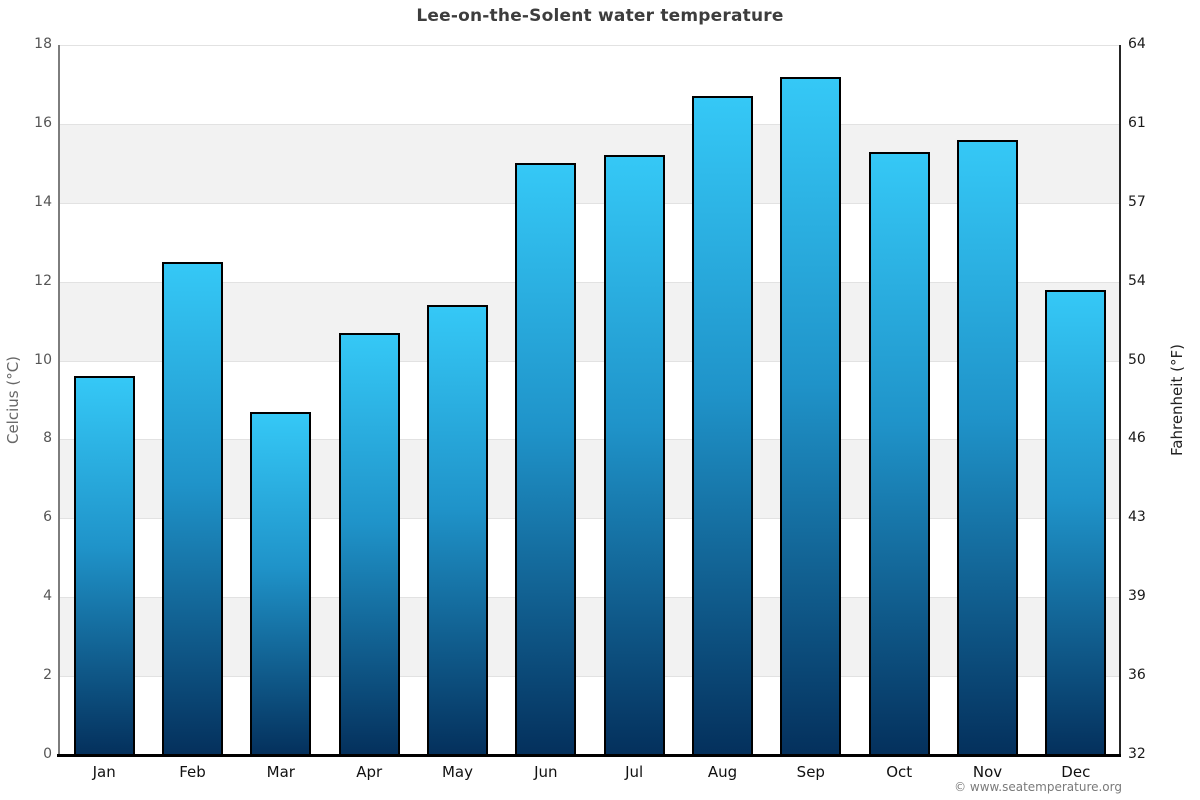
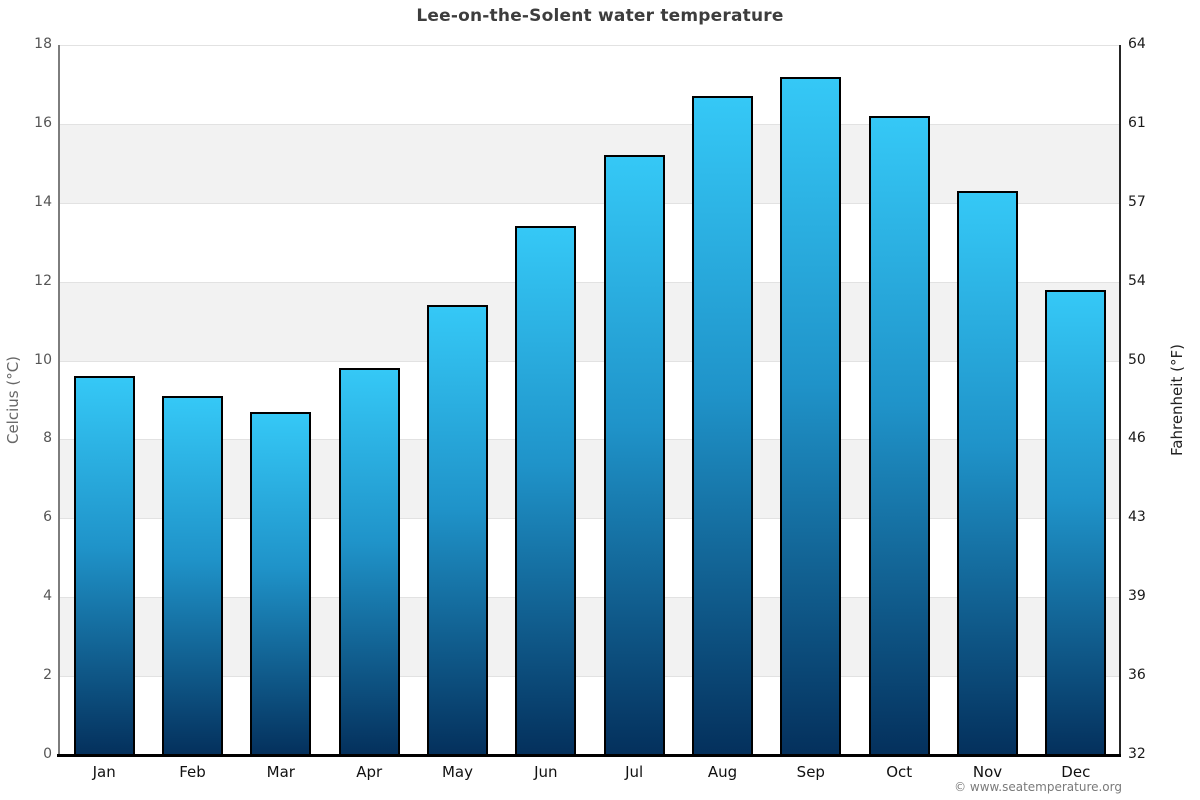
Feb: 12.5 -> 9.1
Apr: 10.7 -> 9.8
Jun: 15.0 -> 13.4
Oct: 15.3 -> 16.2
Nov: 15.6 -> 14.3
